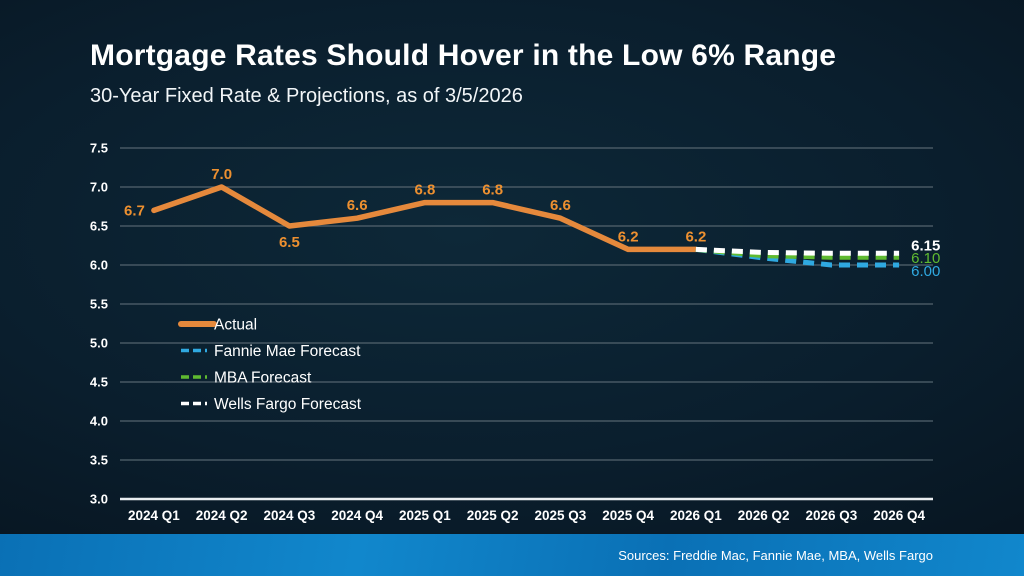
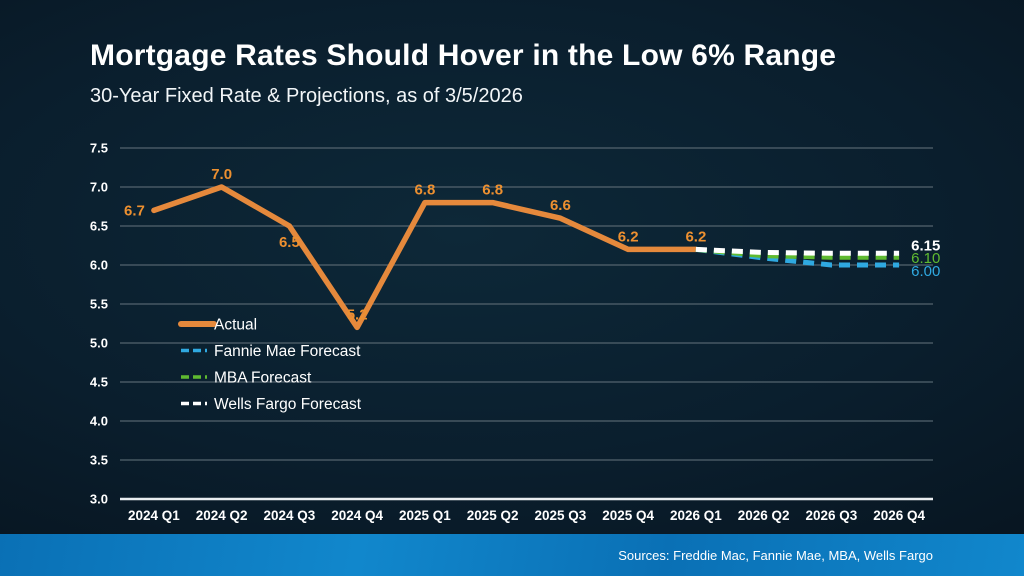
Actual/2024 Q4: 6.6 -> 5.2
